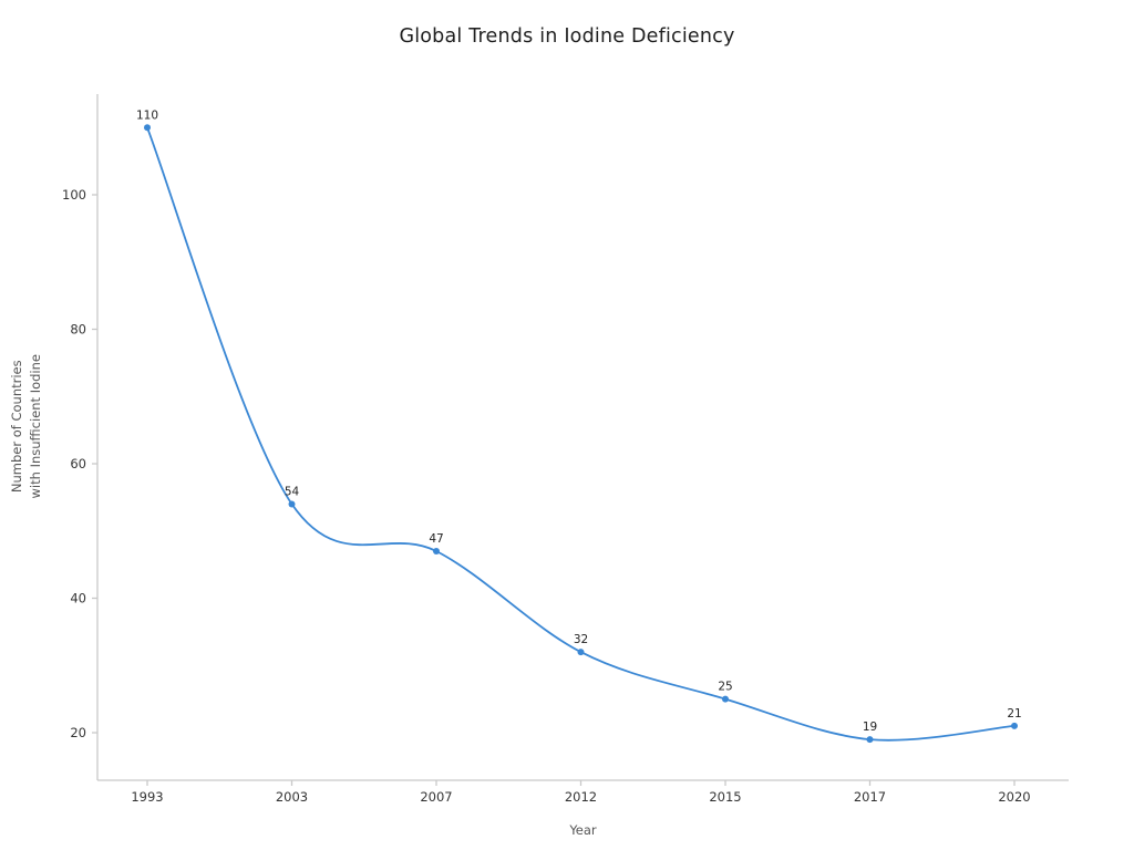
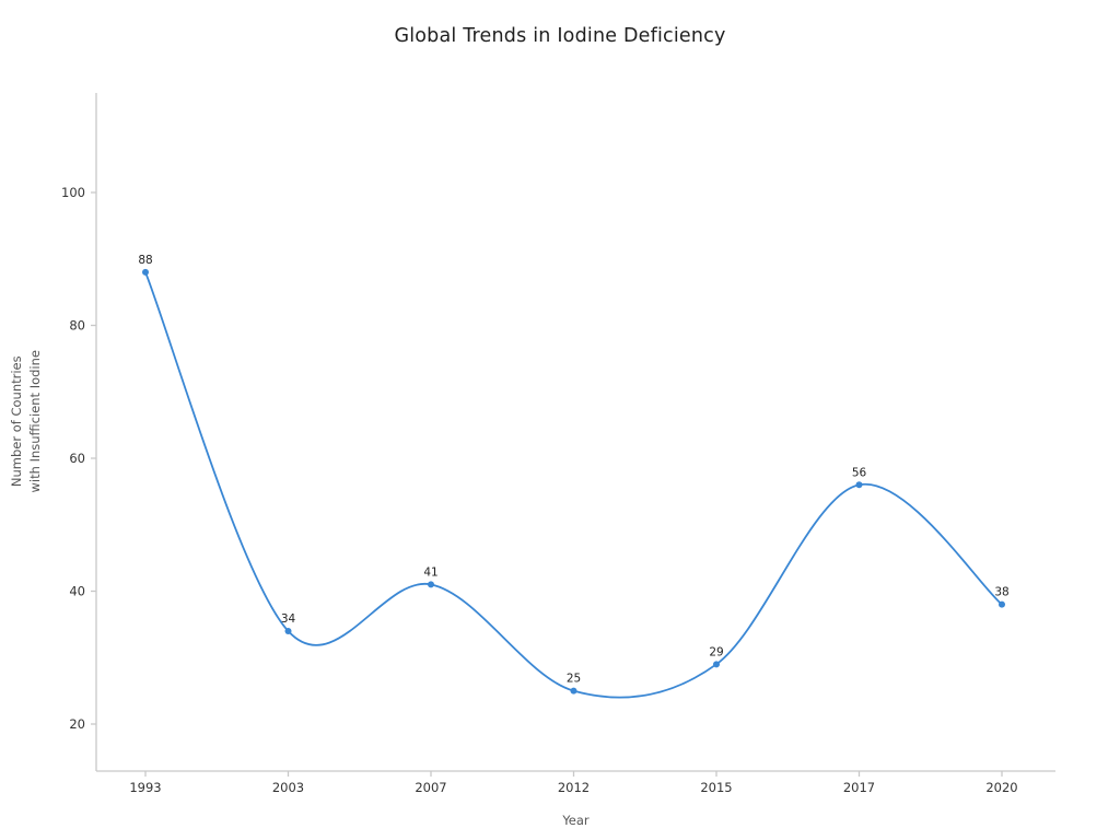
1993: 110 -> 88
2003: 54 -> 34
2007: 47 -> 41
2012: 32 -> 25
2015: 25 -> 29
2017: 19 -> 56
2020: 21 -> 38
